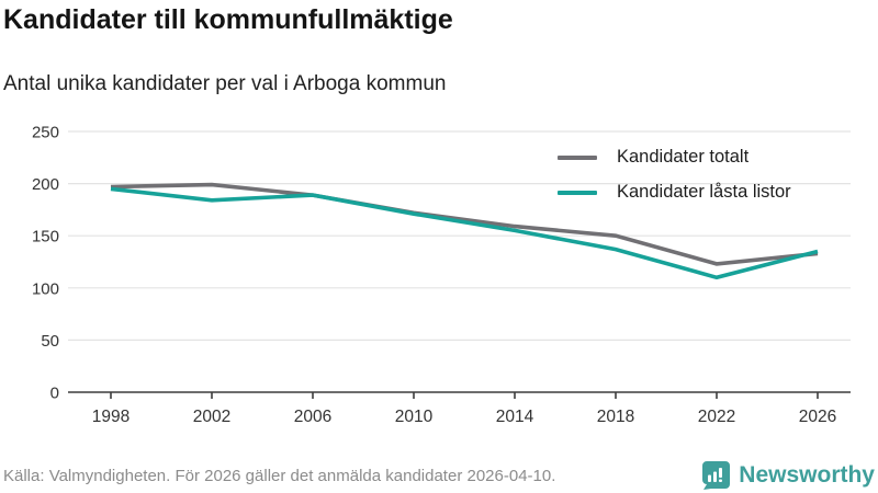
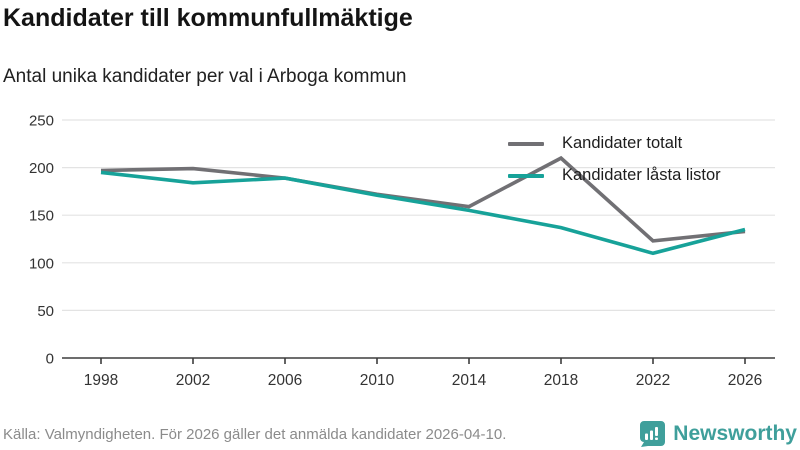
Kandidater totalt/2018: 150 -> 210
